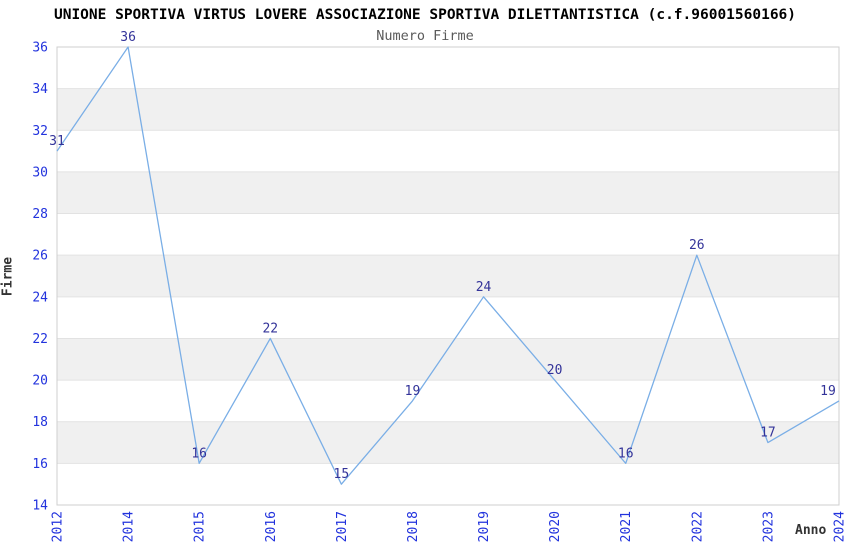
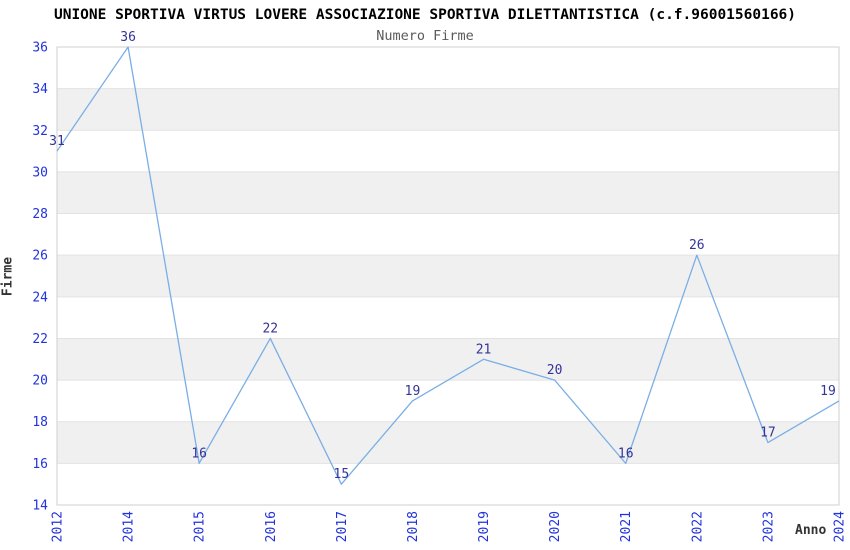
2019: 24 -> 21
